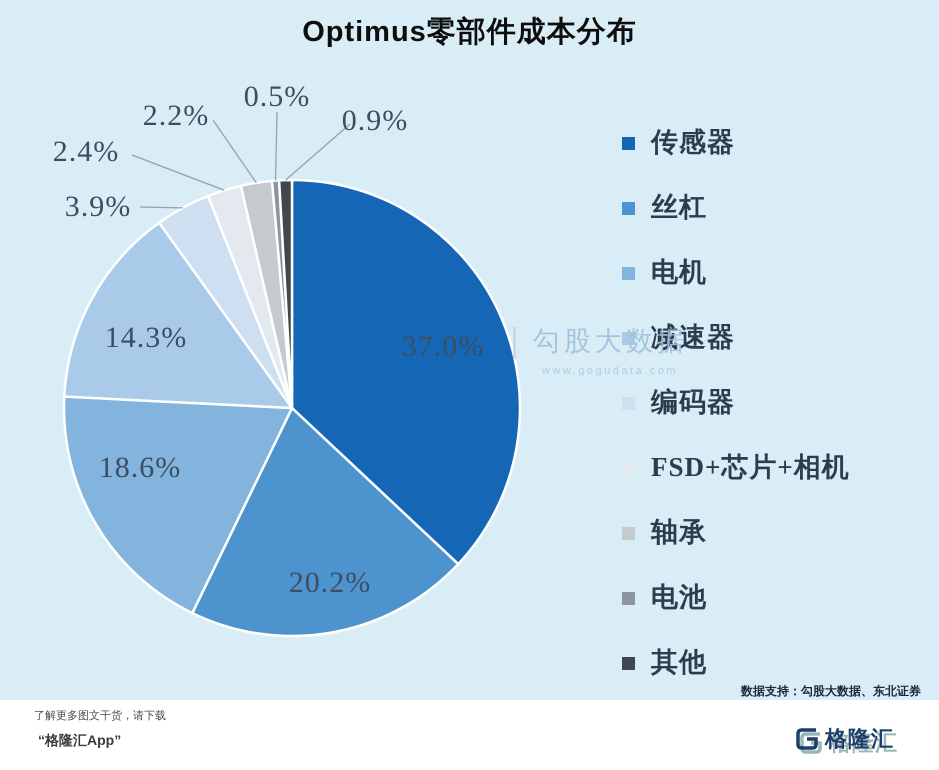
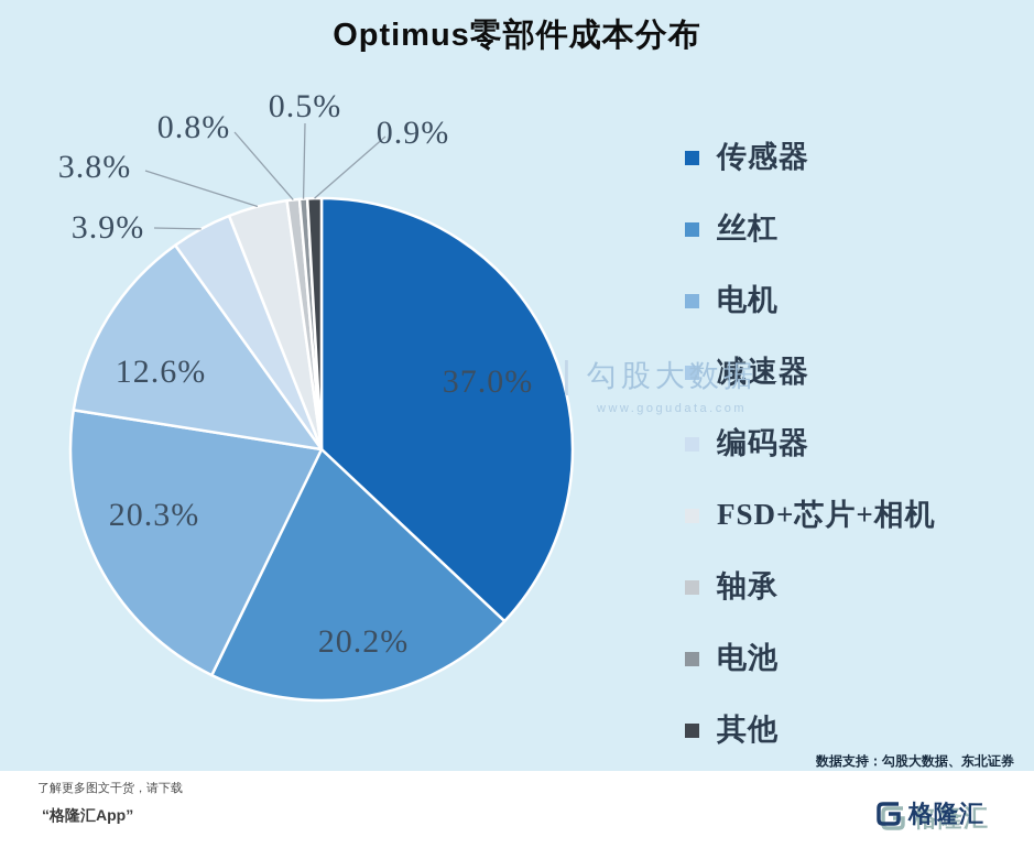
电机: 18.6% -> 20.3%
减速器: 14.3% -> 12.6%
FSD+芯片+相机: 2.4% -> 3.8%
轴承: 2.2% -> 0.8%
